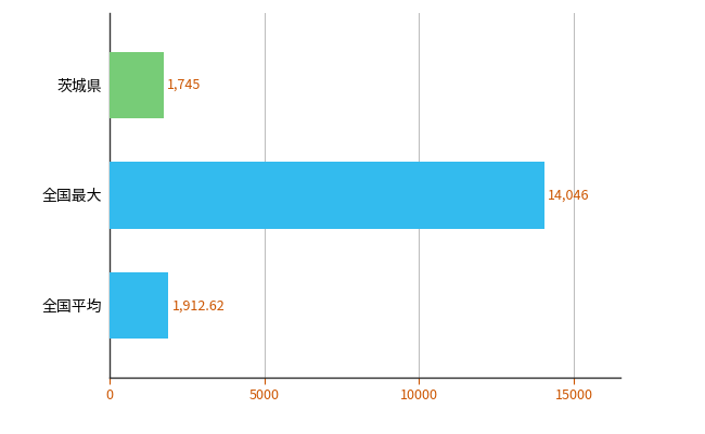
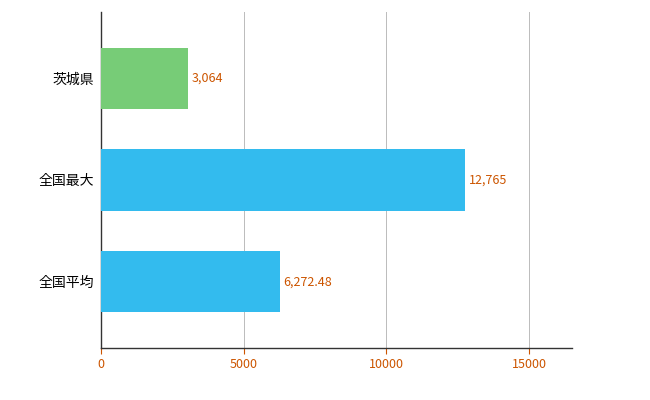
茨城県: 1,745 -> 3,064
全国最大: 14,046 -> 12,765
全国平均: 1,912.62 -> 6,272.48
